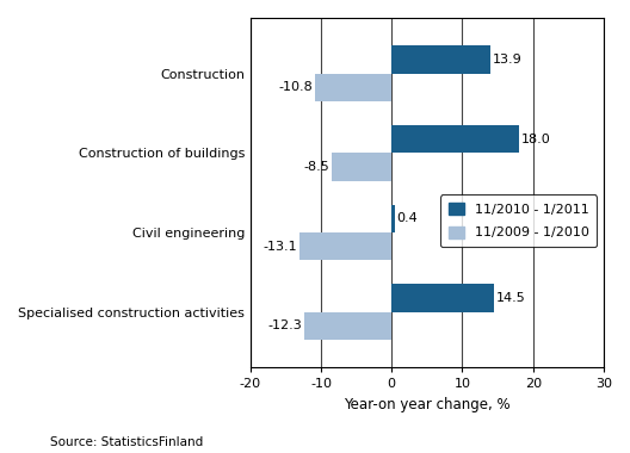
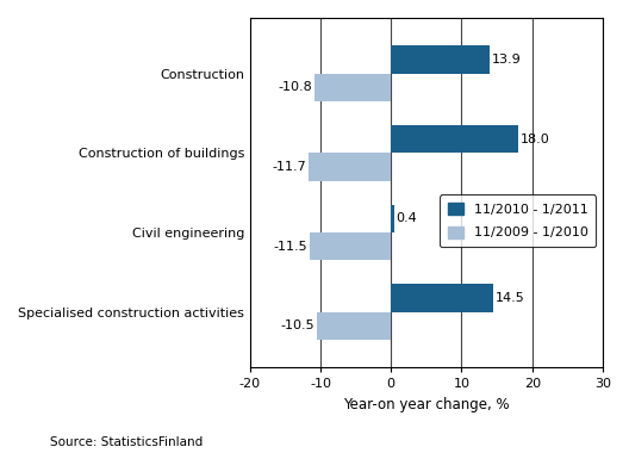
11/2009 - 1/2010/Construction of buildings: -8.5 -> -11.7
11/2009 - 1/2010/Civil engineering: -13.1 -> -11.5
11/2009 - 1/2010/Specialised construction activities: -12.3 -> -10.5
